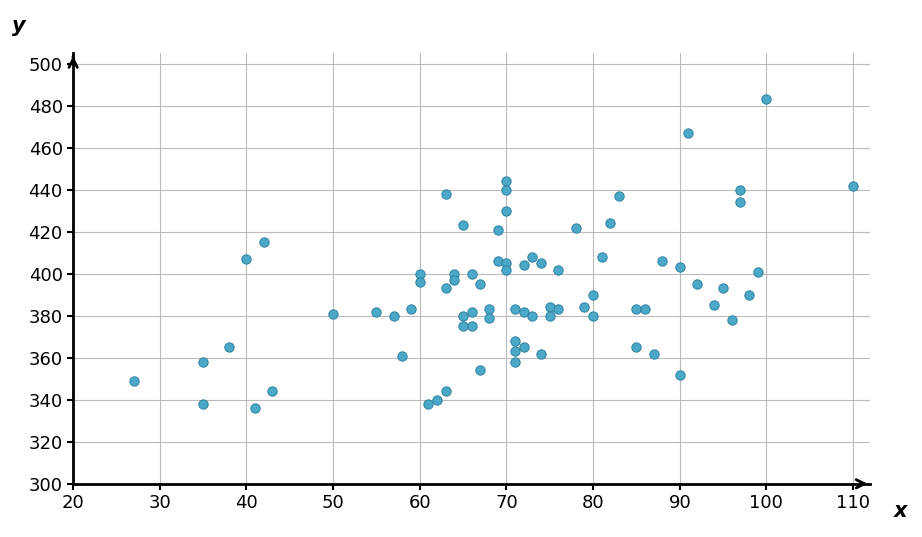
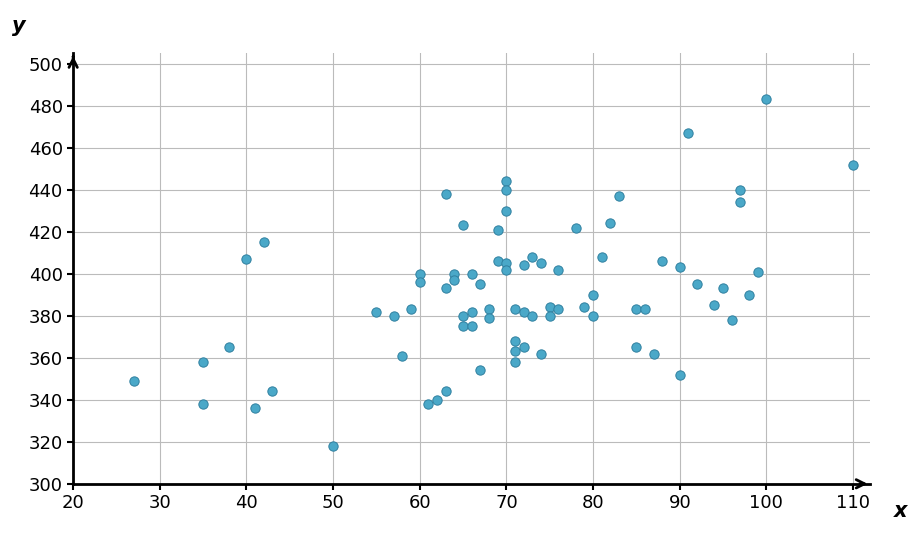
50: 381 -> 318
110: 442 -> 452
